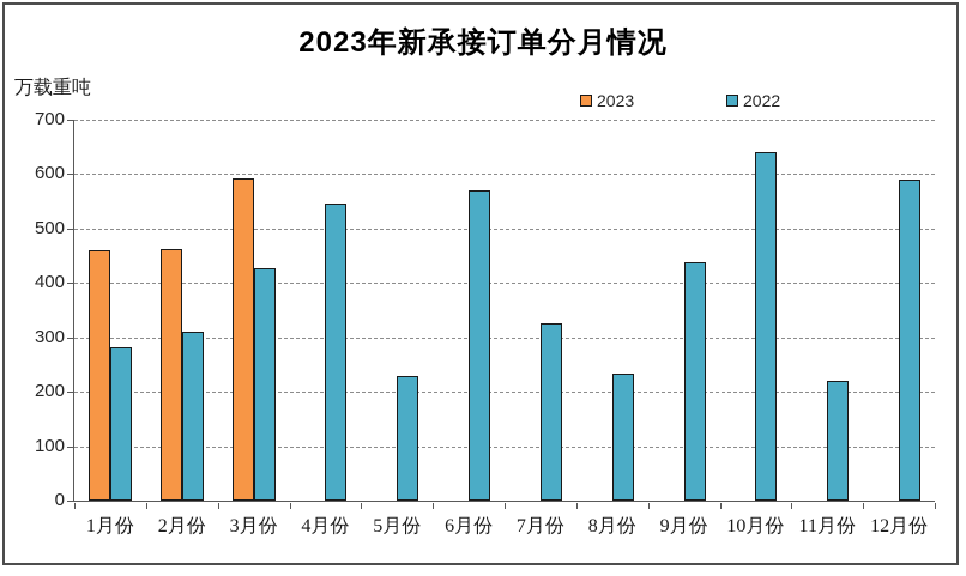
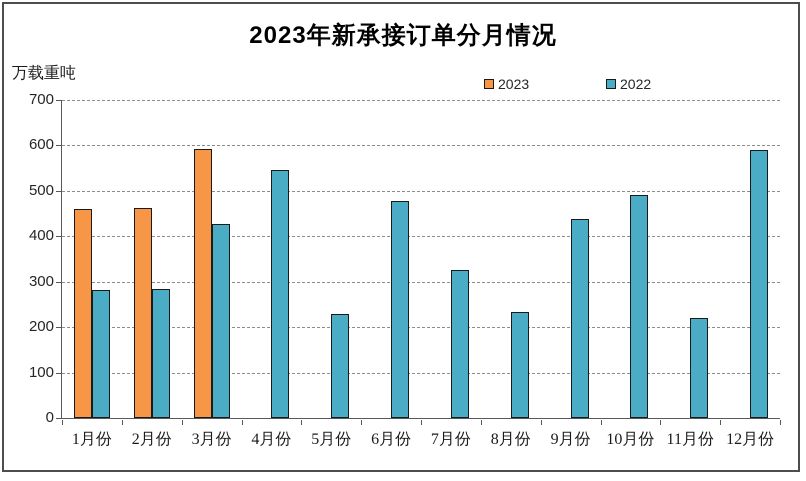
2022/2月份: 310 -> 280
2022/6月份: 570 -> 480
2022/10月份: 640 -> 490
